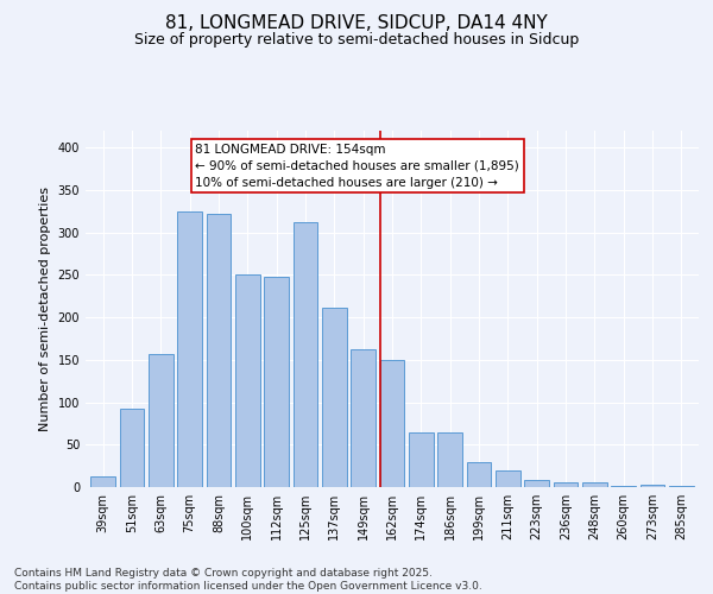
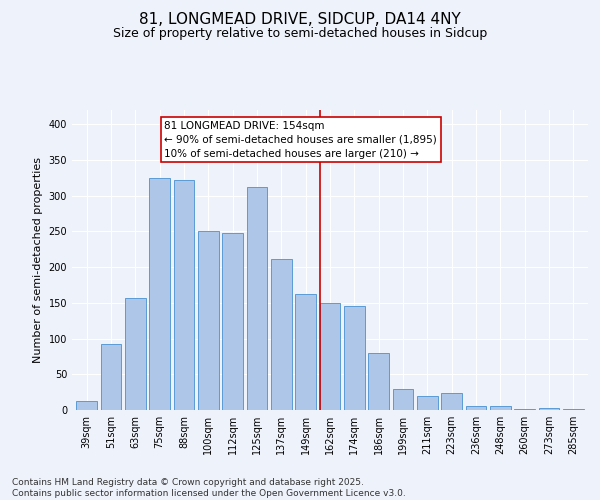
174sqm: 65 -> 146
186sqm: 65 -> 80
223sqm: 8 -> 24
